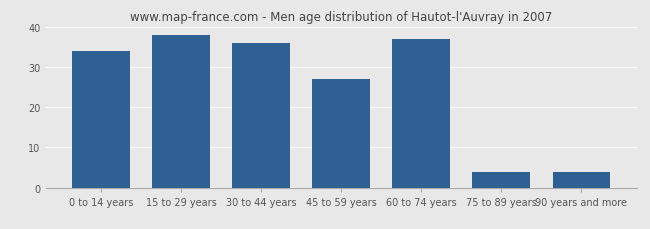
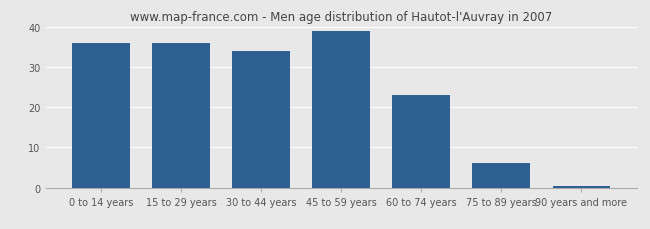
0 to 14 years: 34.0 -> 36.0
15 to 29 years: 38.0 -> 36.0
30 to 44 years: 36.0 -> 34.0
45 to 59 years: 27.0 -> 39.0
60 to 74 years: 37.0 -> 23.0
75 to 89 years: 4.0 -> 6.0
90 years and more: 4.0 -> 0.5
